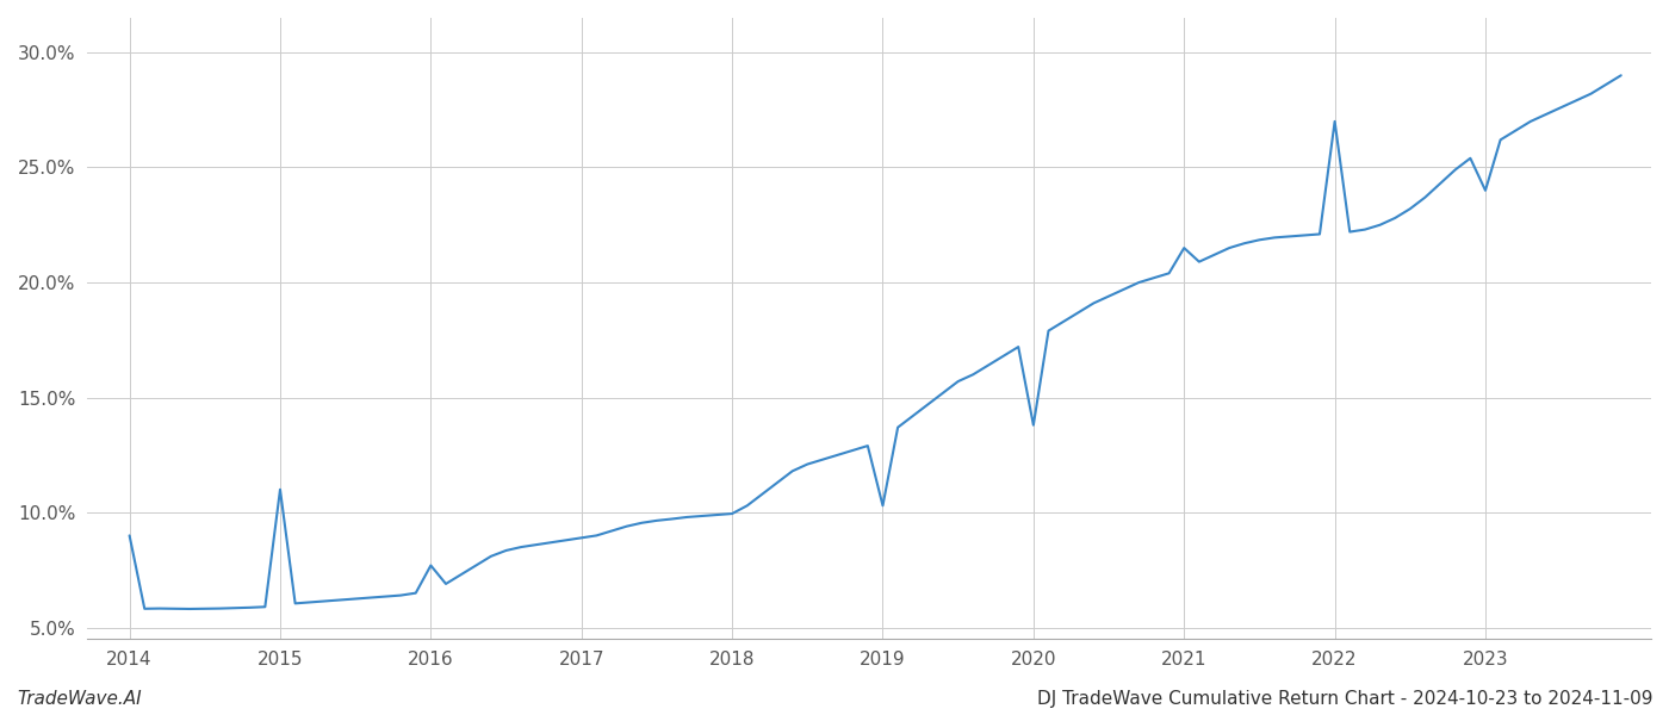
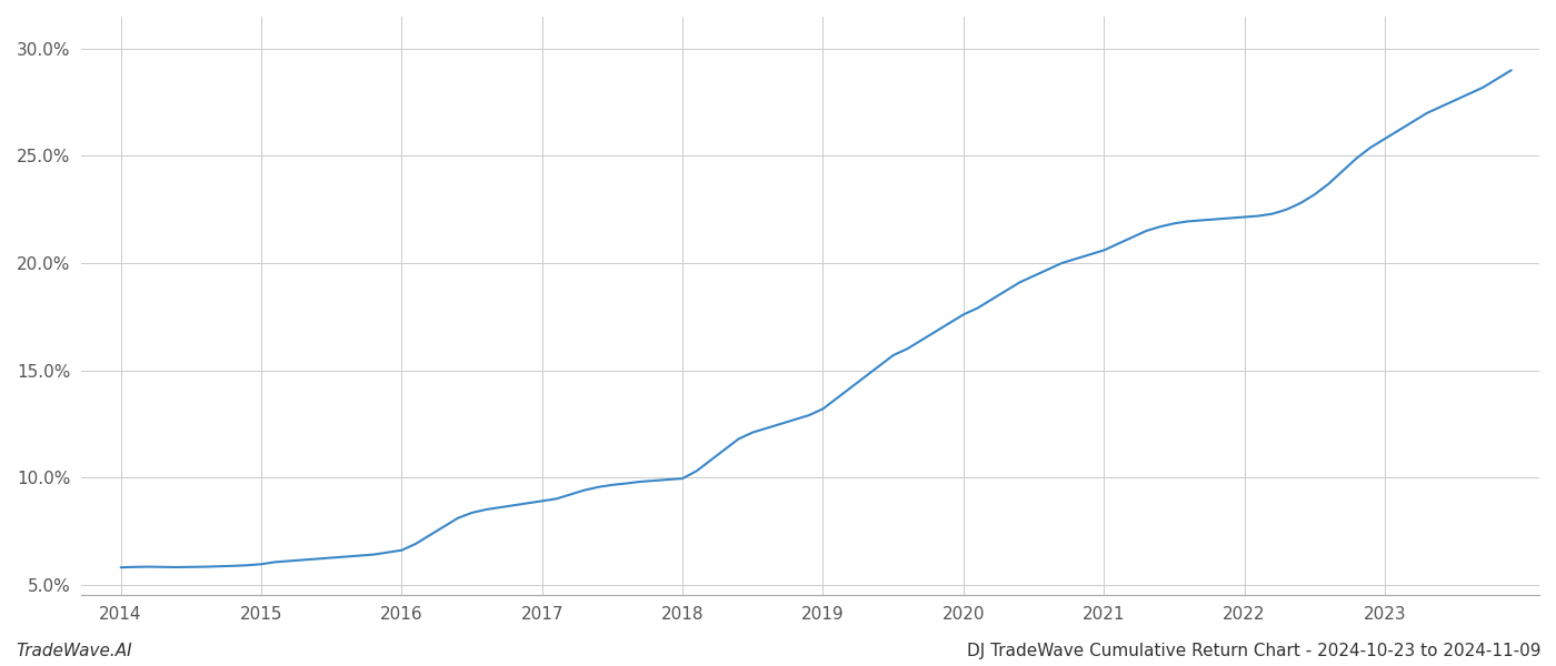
2014: 9.0% -> 5.8%
2015: 11.0% -> 6.0%
2016: 7.7% -> 6.6%
2019: 10.3% -> 13.2%
2020: 13.8% -> 17.6%
2021: 21.5% -> 20.6%
2022: 27.0% -> 22.1%
2023: 24.0% -> 25.8%
